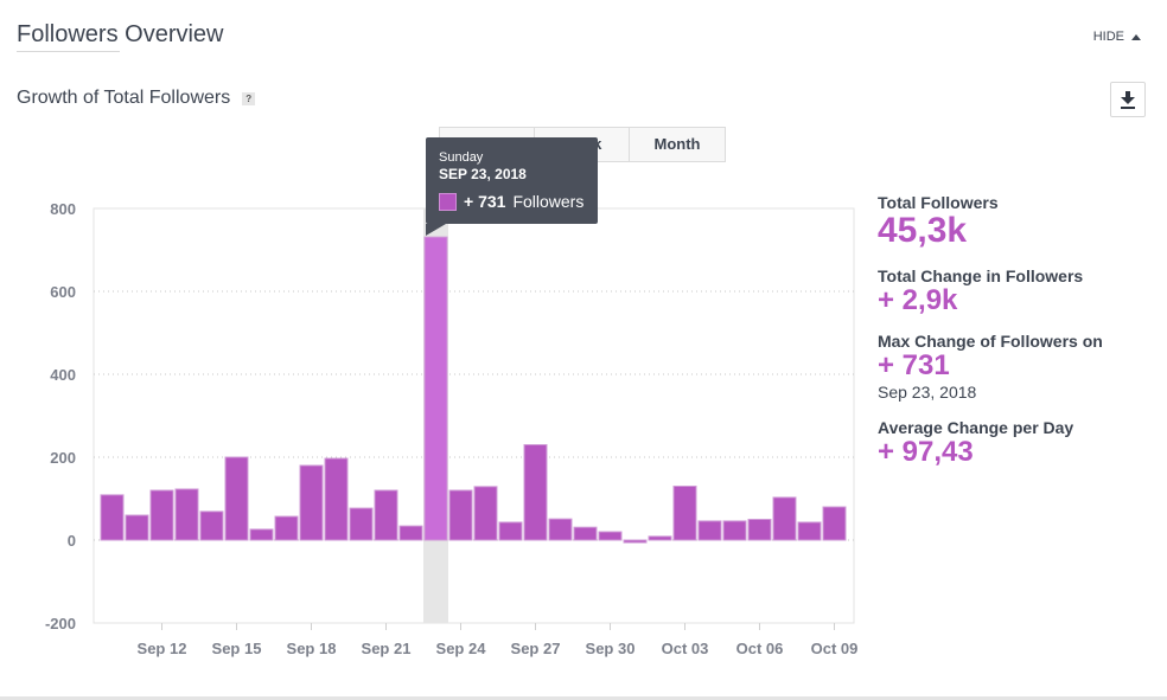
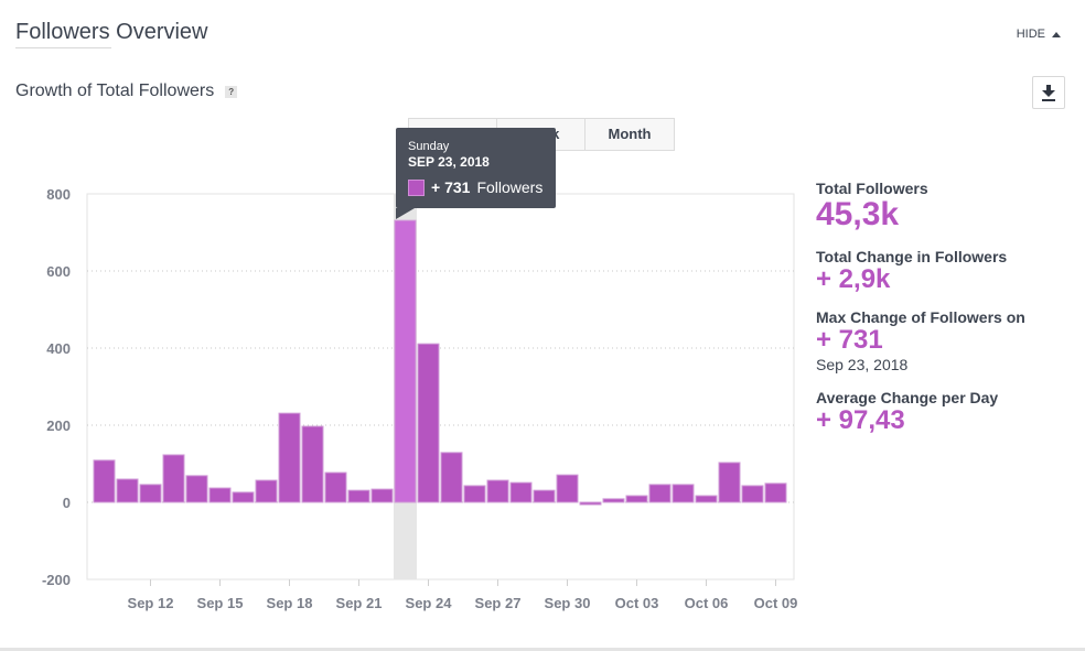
Sep 12: 120 -> 50
Sep 15: 200 -> 40
Sep 18: 180 -> 230
Sep 21: 120 -> 30
Sep 24: 120 -> 410
Sep 27: 230 -> 60
Sep 30: 20 -> 70
Oct 03: 130 -> 20
Oct 06: 50 -> 20
Oct 09: 80 -> 50
